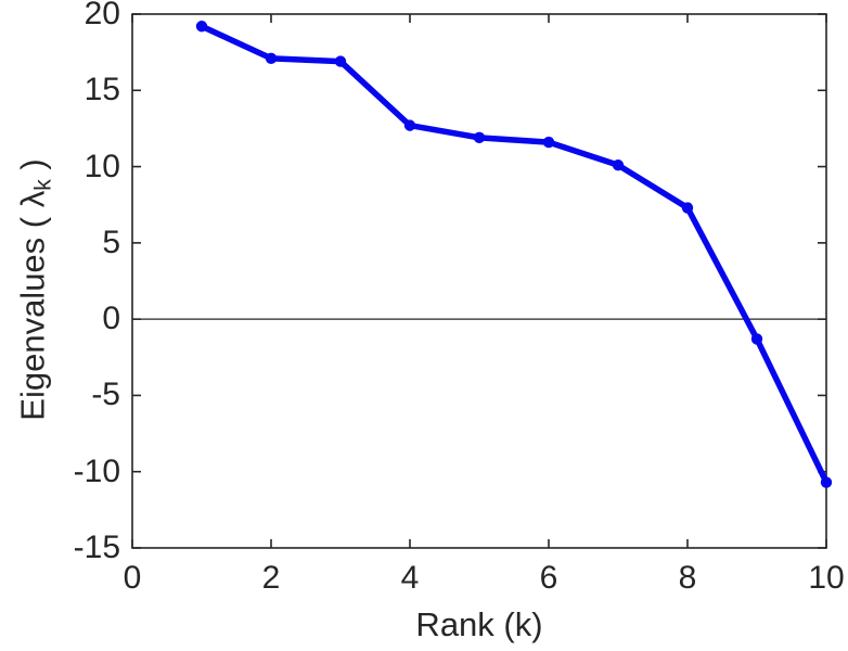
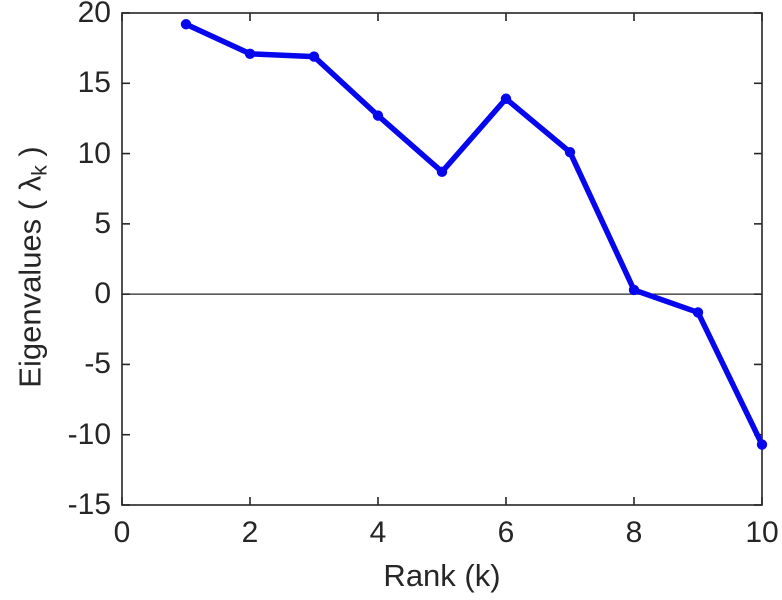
5: 11.9 -> 8.7
6: 11.6 -> 13.9
8: 7.3 -> 0.3
